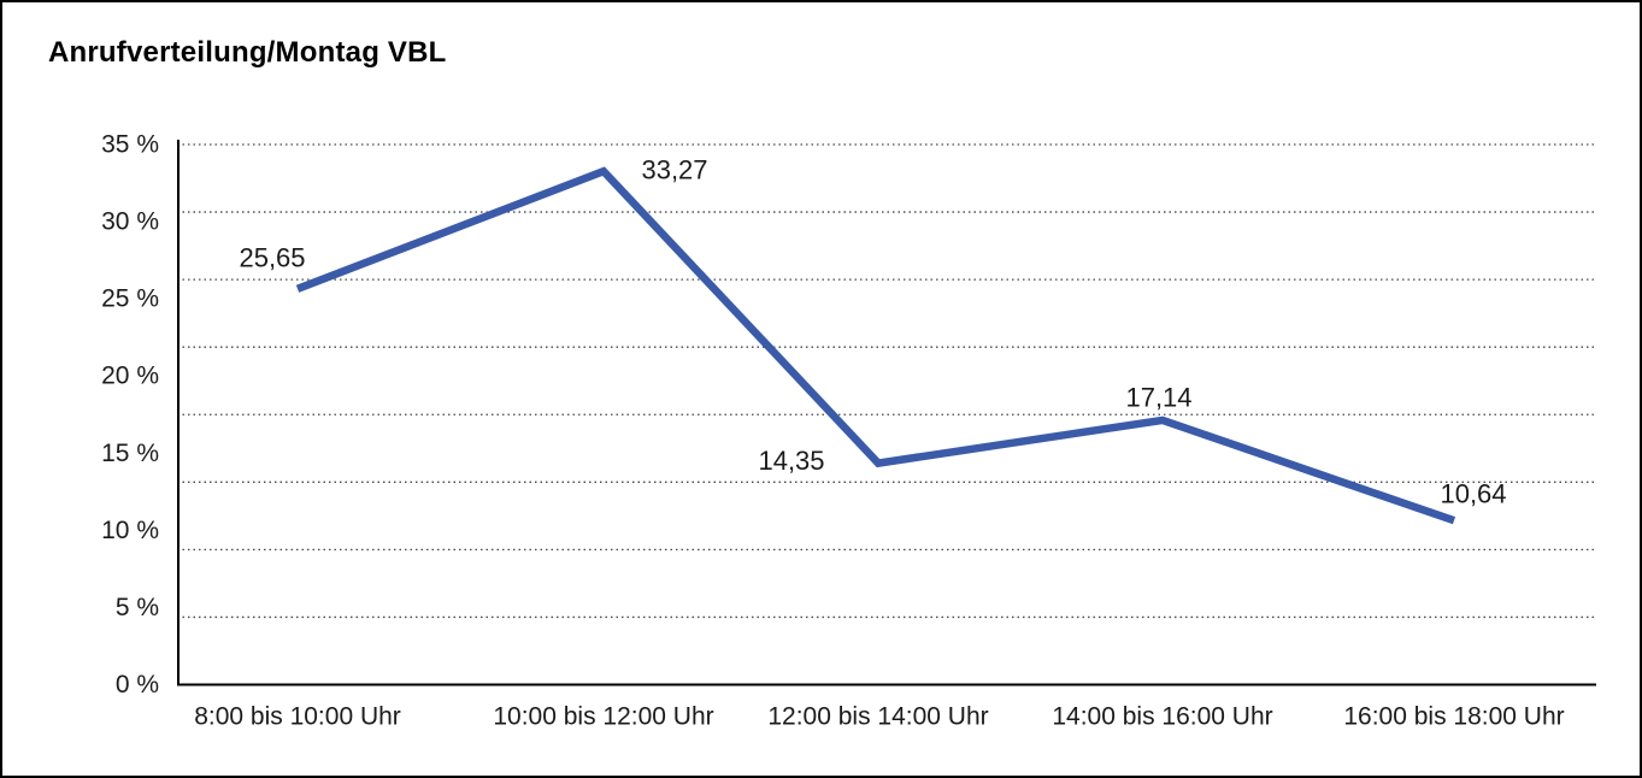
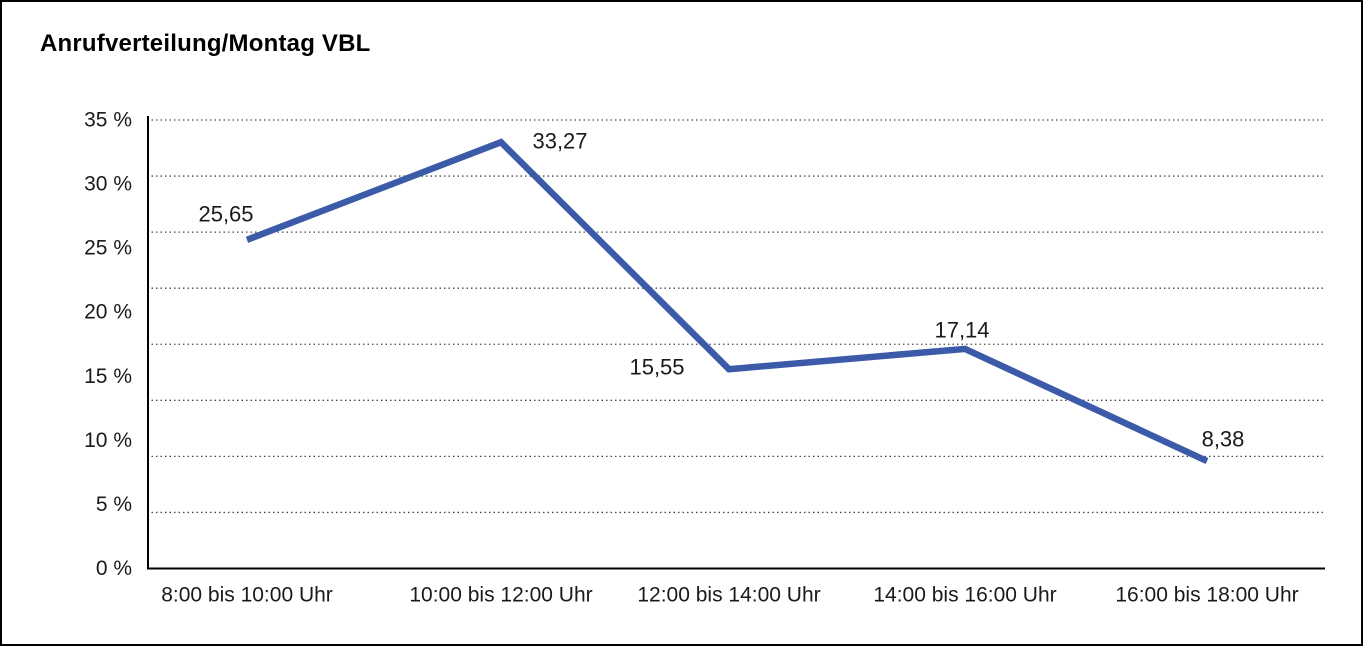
12:00 bis 14:00 Uhr: 14,35 -> 15,55
16:00 bis 18:00 Uhr: 10,64 -> 8,38
